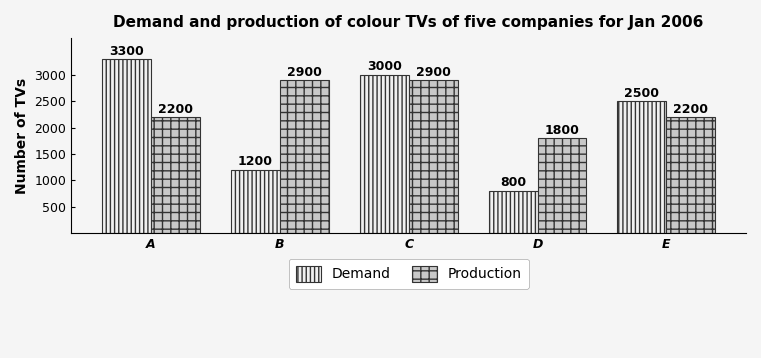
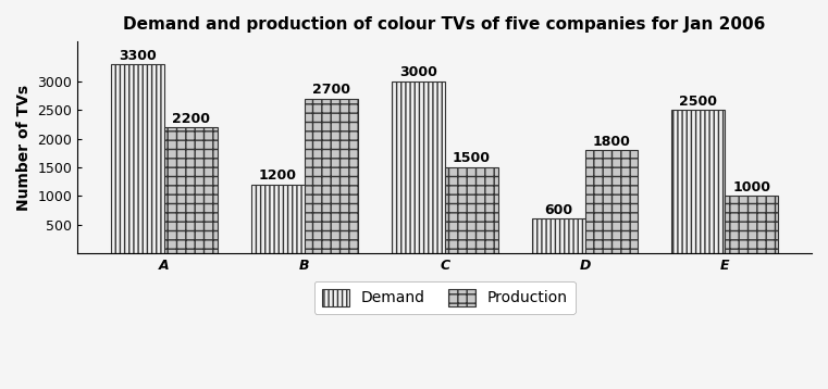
Production/B: 2900 -> 2700
Production/C: 2900 -> 1500
Demand/D: 800 -> 600
Production/E: 2200 -> 1000
